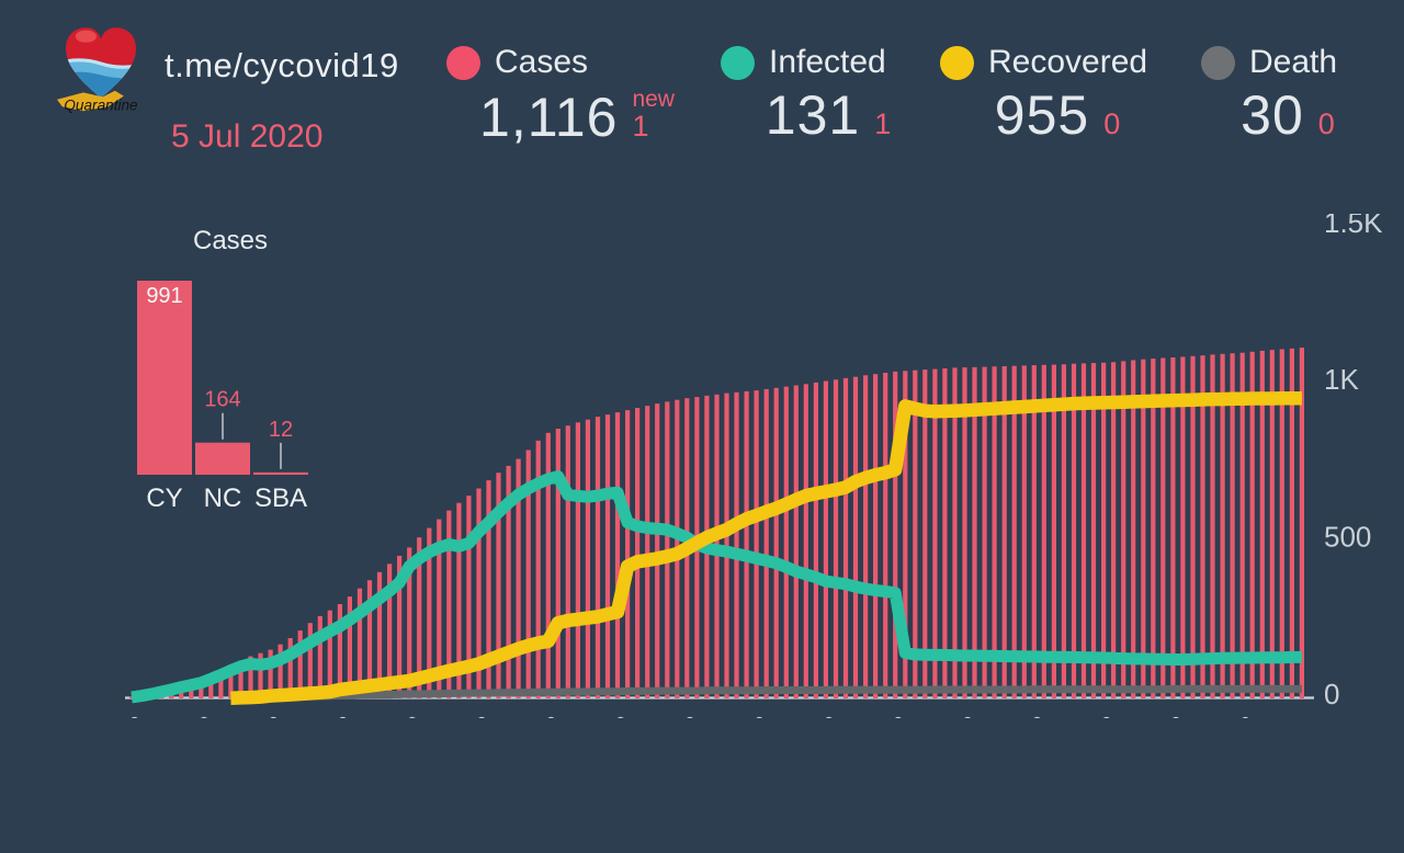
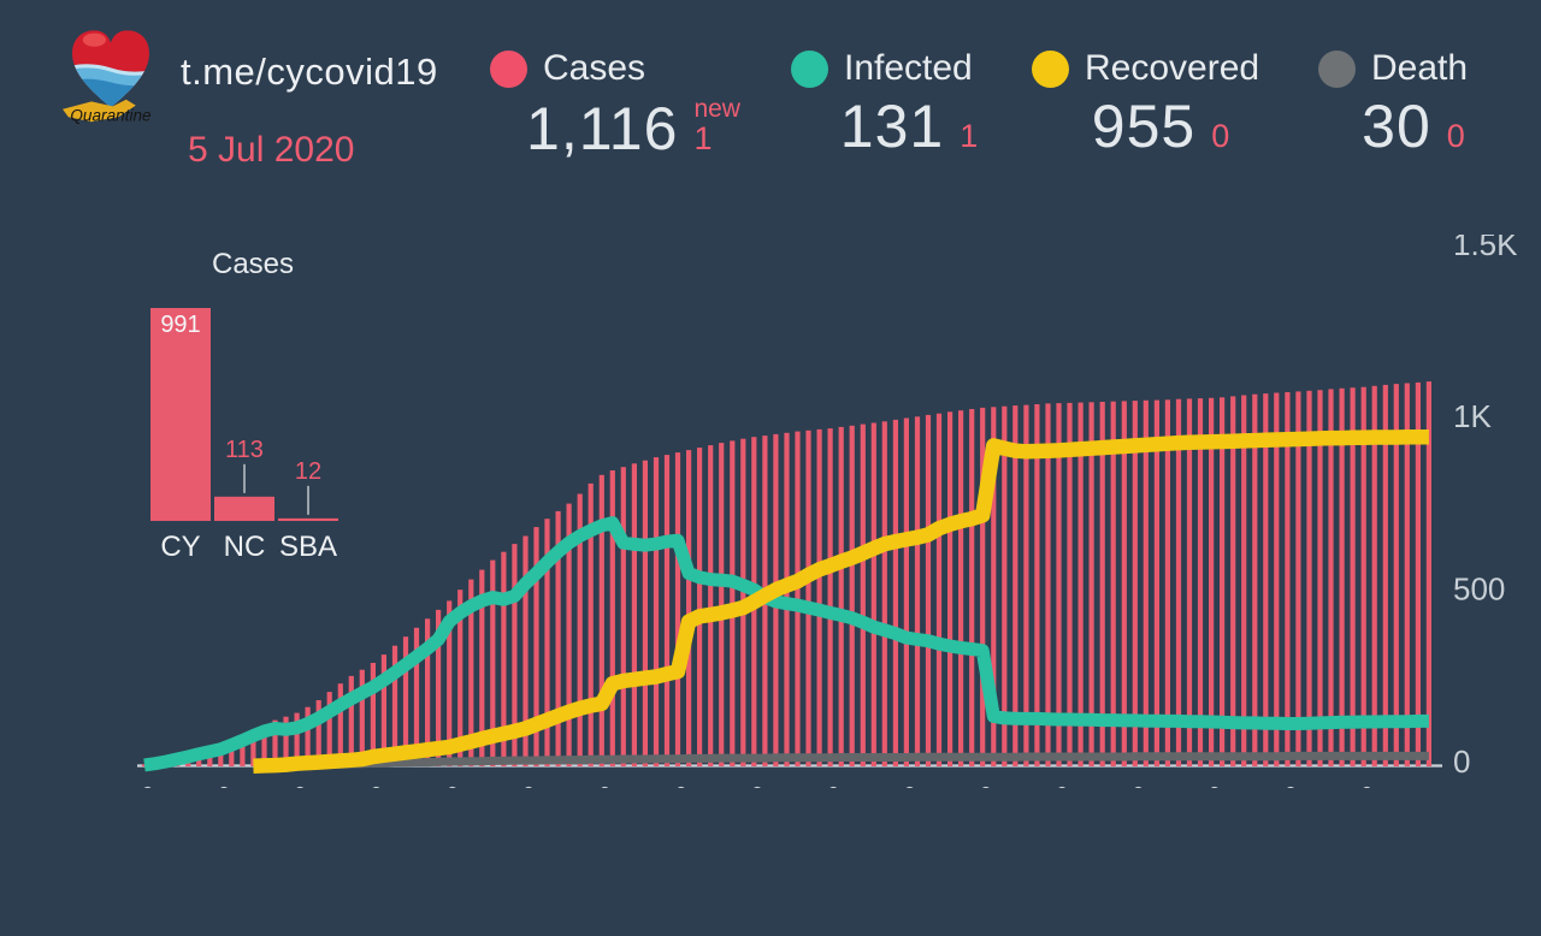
Cases/NC: 164 -> 113
